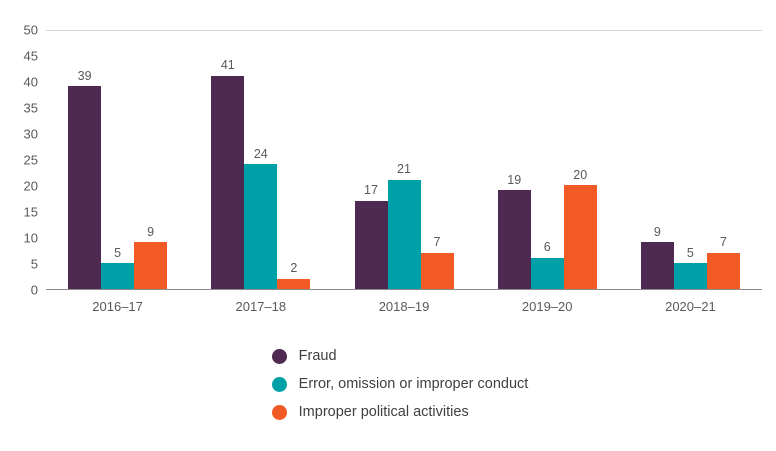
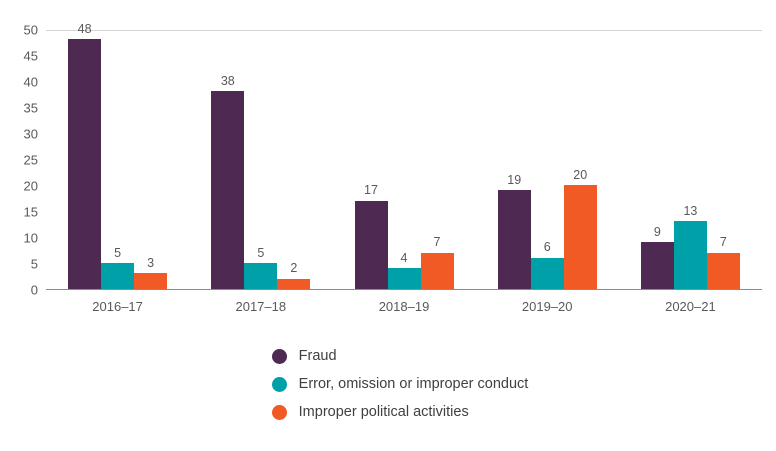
Fraud/2016–17: 39 -> 48
Improper political activities/2016–17: 9 -> 3
Fraud/2017–18: 41 -> 38
Error, omission or improper conduct/2017–18: 24 -> 5
Error, omission or improper conduct/2018–19: 21 -> 4
Error, omission or improper conduct/2020–21: 5 -> 13
